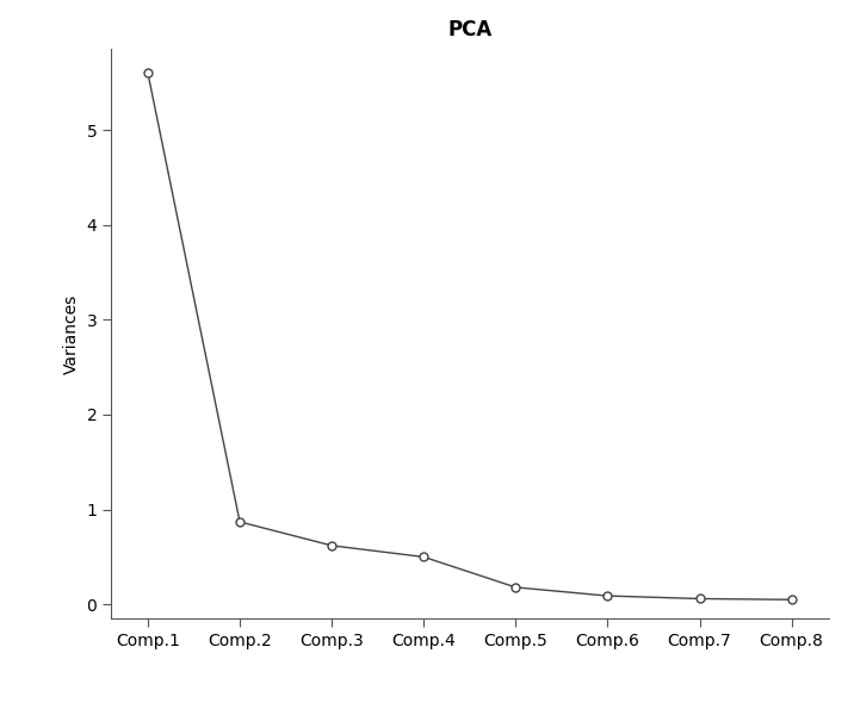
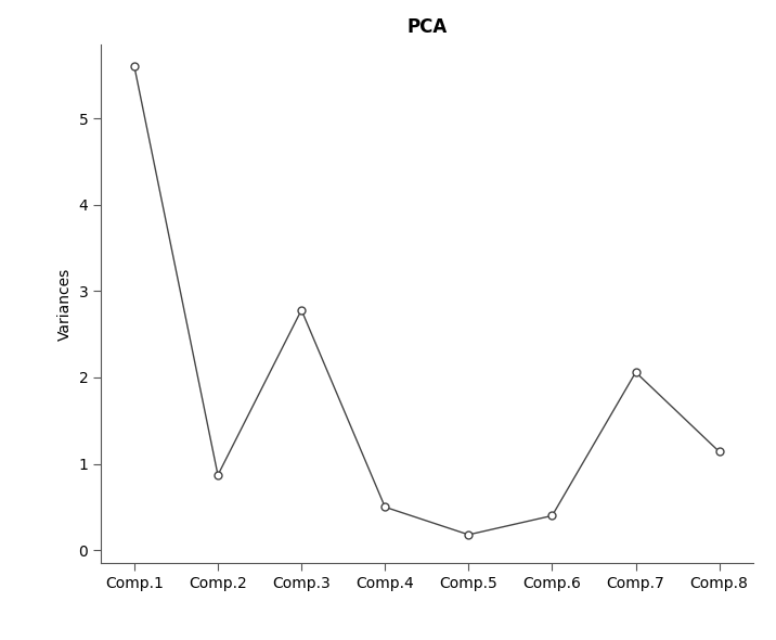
Comp.3: 0.62 -> 2.78
Comp.6: 0.09 -> 0.40
Comp.7: 0.06 -> 2.06
Comp.8: 0.05 -> 1.14
